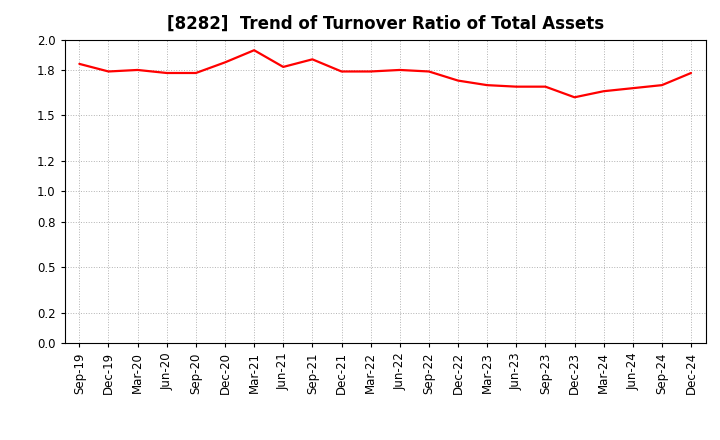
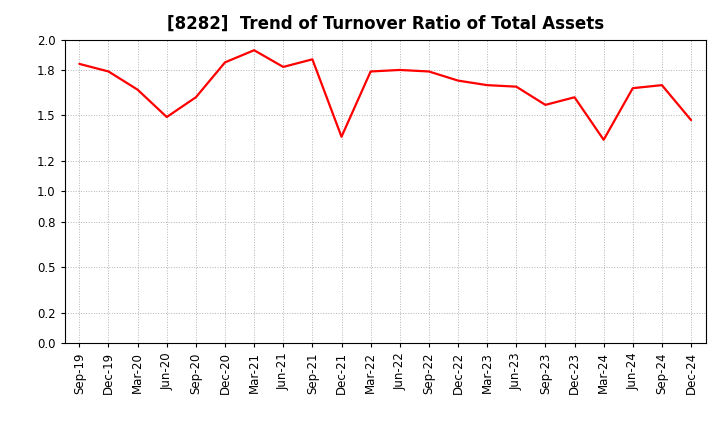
Mar-20: 1.80 -> 1.67
Jun-20: 1.78 -> 1.49
Sep-20: 1.78 -> 1.62
Dec-21: 1.79 -> 1.36
Sep-23: 1.69 -> 1.57
Mar-24: 1.66 -> 1.34
Dec-24: 1.78 -> 1.47
